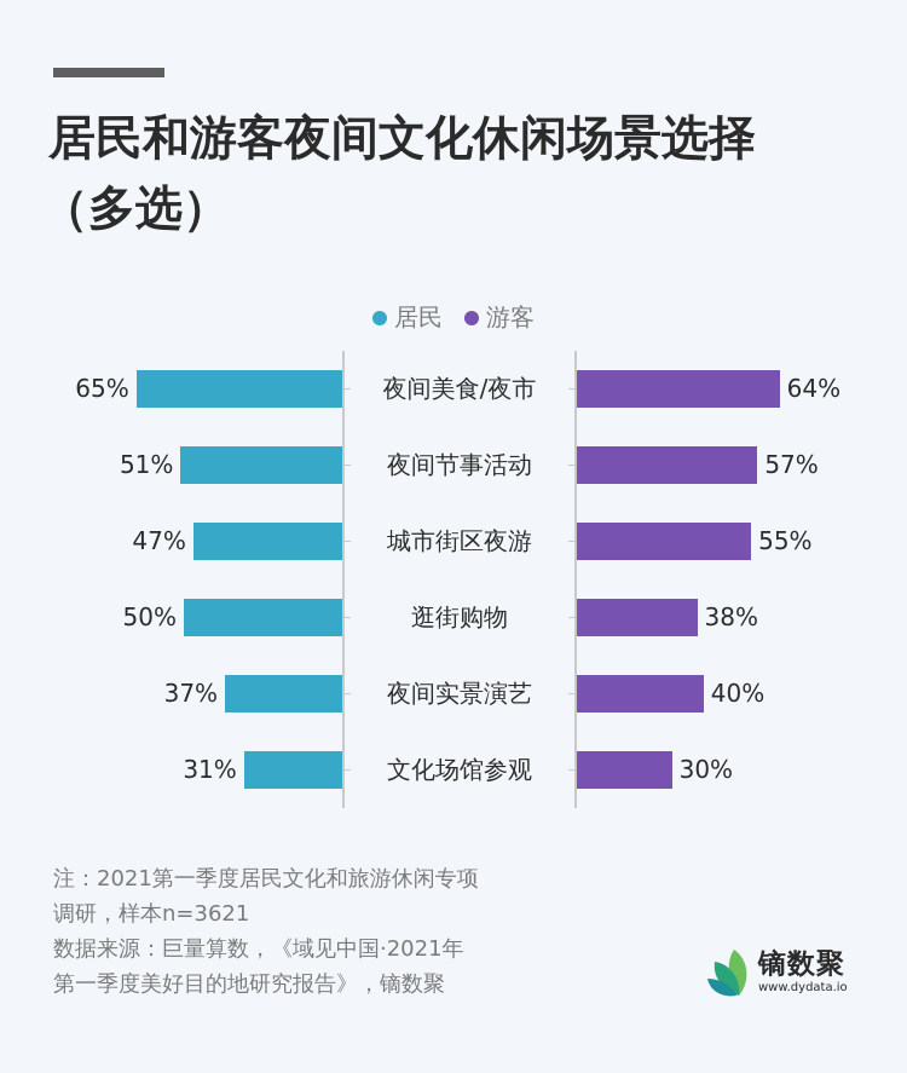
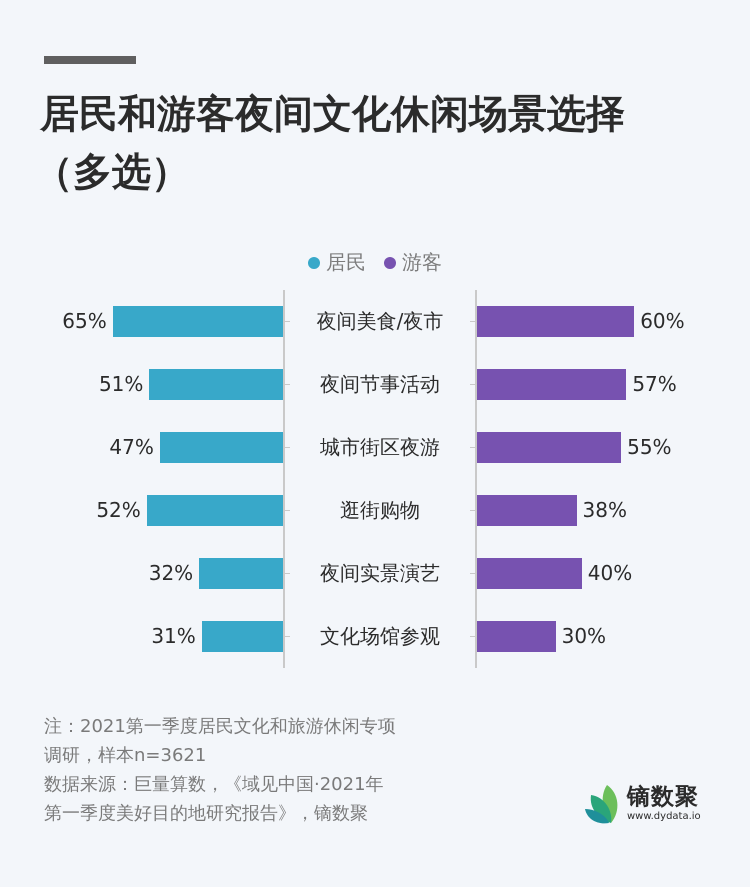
游客/夜间美食/夜市: 64% -> 60%
居民/逛街购物: 50% -> 52%
居民/夜间实景演艺: 37% -> 32%
